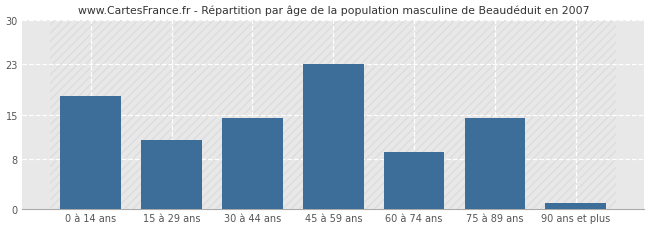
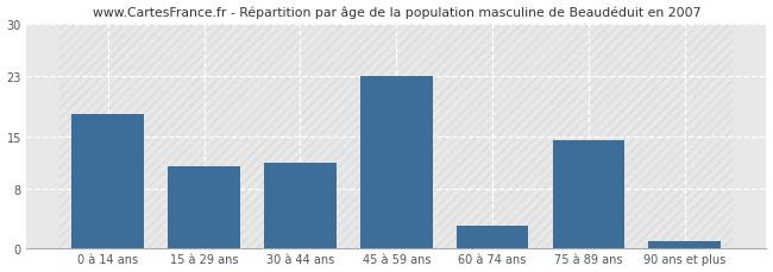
30 à 44 ans: 14.5 -> 11.4
60 à 74 ans: 9.0 -> 3.0
